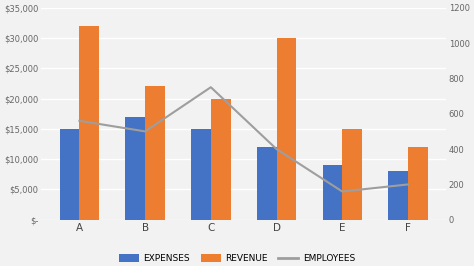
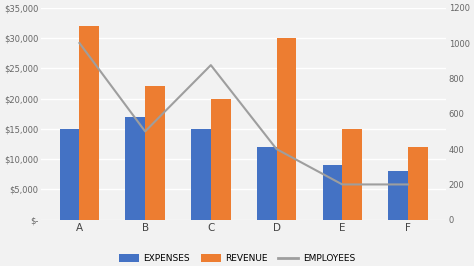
EMPLOYEES/A: 560 -> 1000
EMPLOYEES/C: 750 -> 880
EMPLOYEES/E: 160 -> 200
